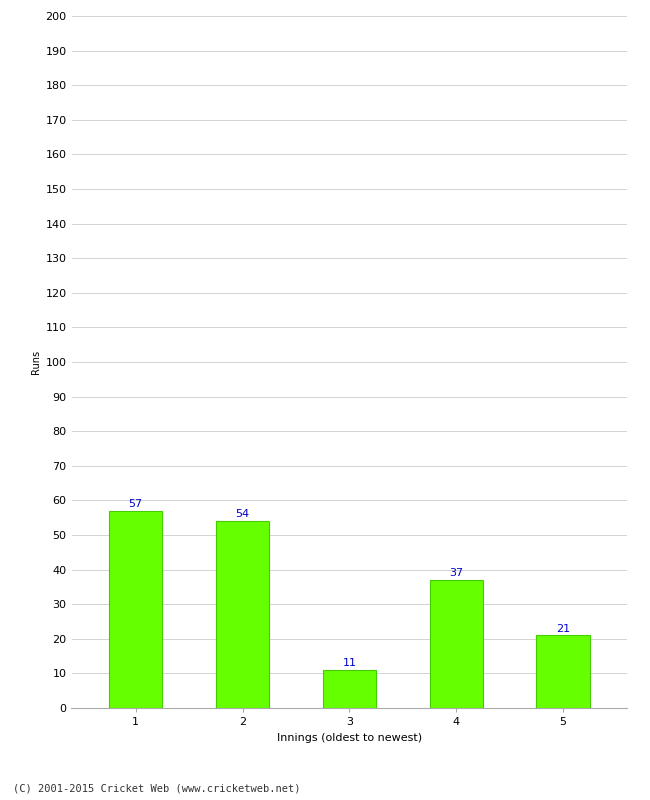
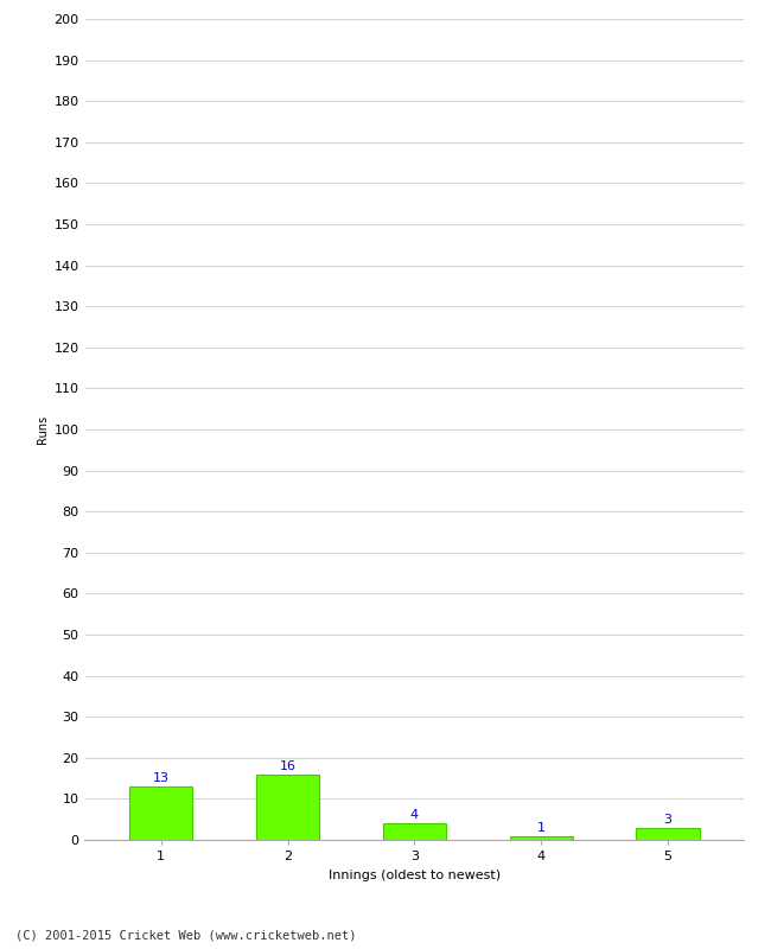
1: 57 -> 13
2: 54 -> 16
3: 11 -> 4
4: 37 -> 1
5: 21 -> 3
